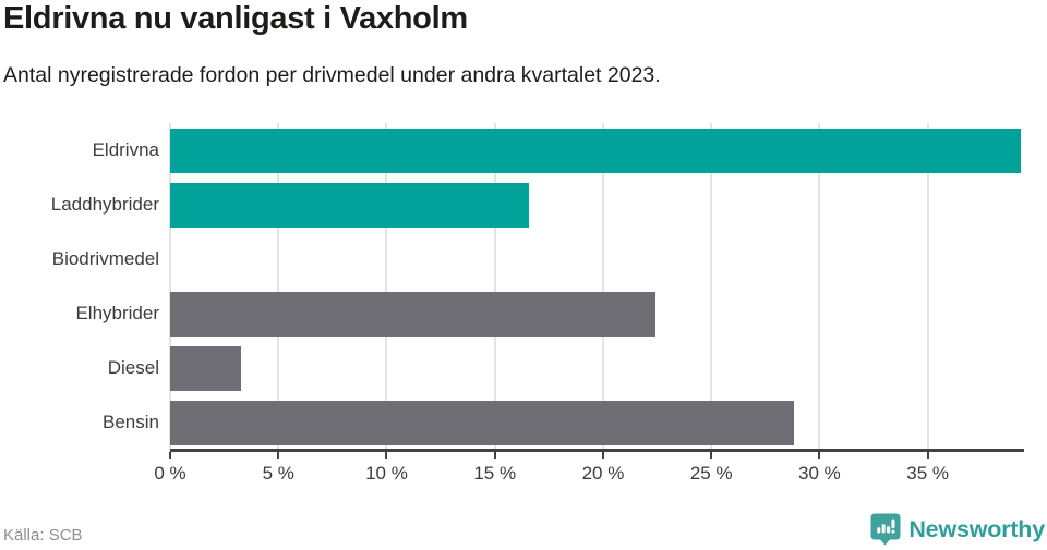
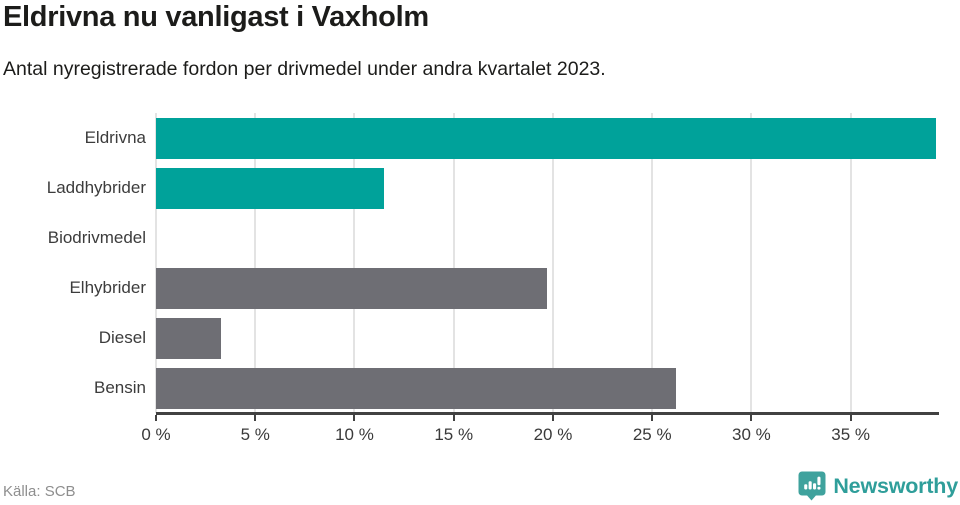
Laddhybrider: 16.6% -> 11.5%
Elhybrider: 22.4% -> 19.7%
Bensin: 28.8% -> 26.2%
